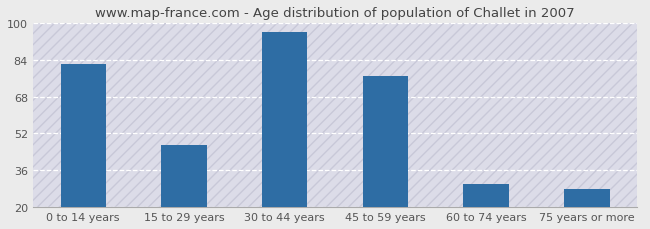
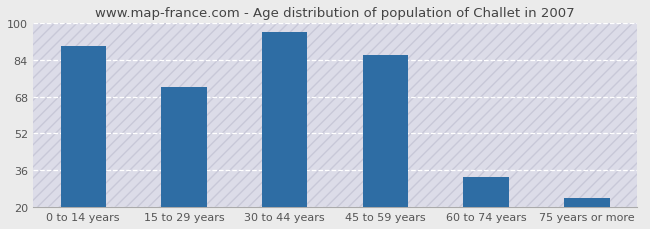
0 to 14 years: 82 -> 90
15 to 29 years: 47 -> 72
45 to 59 years: 77 -> 86
60 to 74 years: 30 -> 33
75 years or more: 28 -> 24
